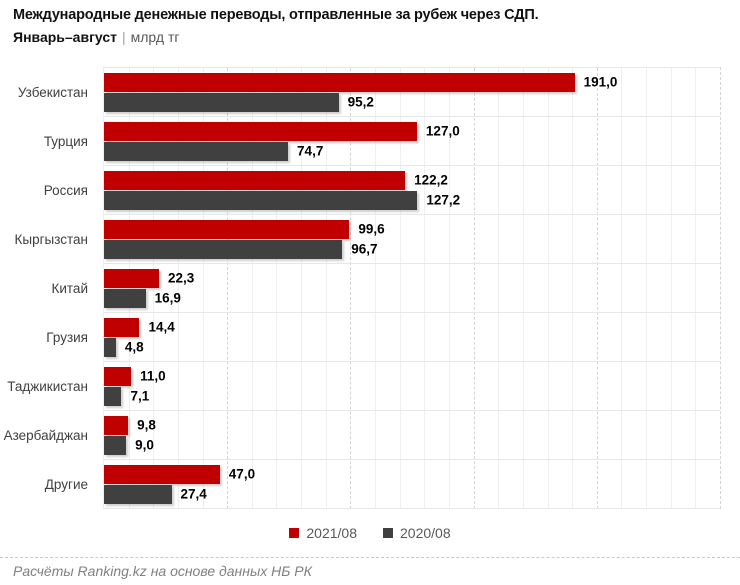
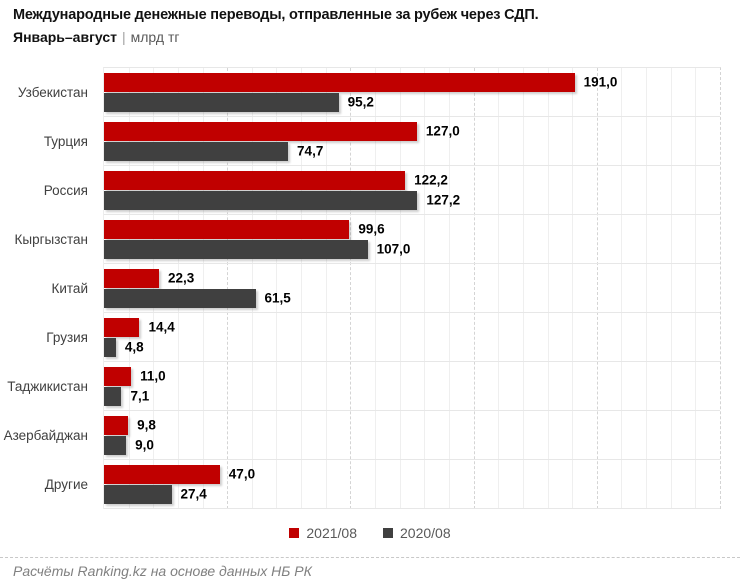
2020/08/Кыргызстан: 96,7 -> 107,0
2020/08/Китай: 16,9 -> 61,5
